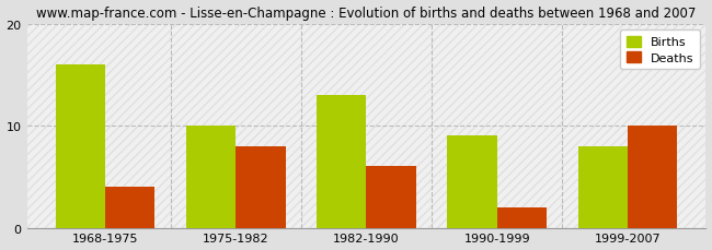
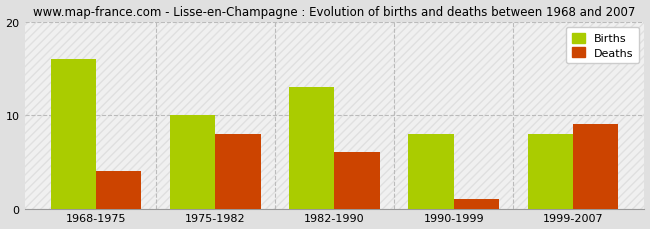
Births/1990-1999: 9 -> 8
Deaths/1990-1999: 2 -> 1
Deaths/1999-2007: 10 -> 9
